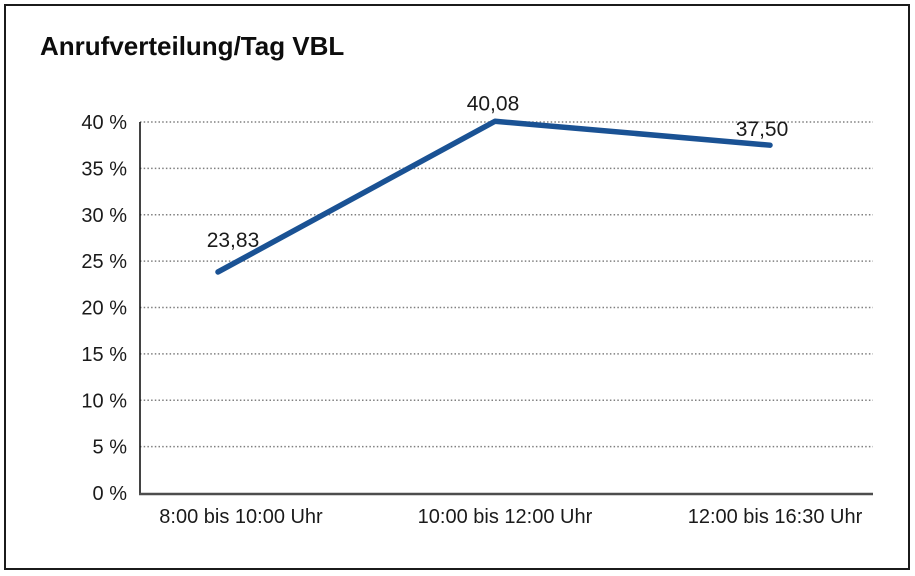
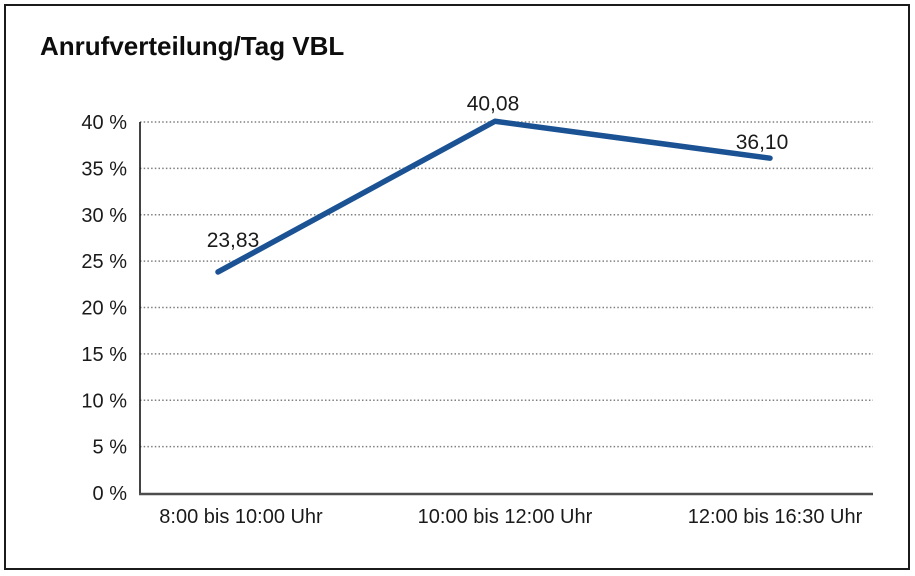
12:00 bis 16:30 Uhr: 37,50 -> 36,10
